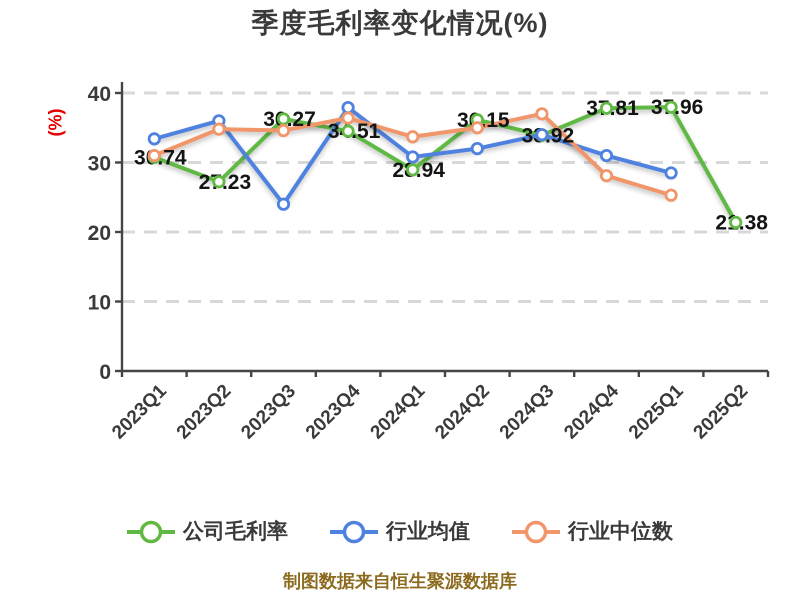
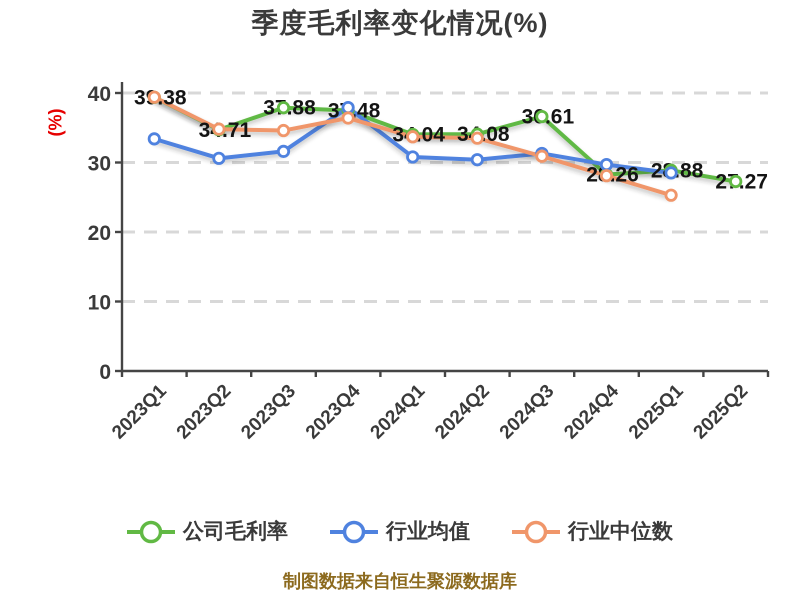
公司毛利率/2023Q1: 30.74 -> 39.38
行业中位数/2023Q1: 31 -> 39
公司毛利率/2023Q2: 27.23 -> 34.71
行业均值/2023Q2: 36 -> 31
公司毛利率/2023Q3: 36.27 -> 37.88
行业均值/2023Q3: 24 -> 32
公司毛利率/2023Q4: 34.51 -> 37.48
公司毛利率/2024Q1: 28.94 -> 34.04
公司毛利率/2024Q2: 36.15 -> 34.08
行业均值/2024Q2: 32 -> 30
行业中位数/2024Q2: 35 -> 34
公司毛利率/2024Q3: 33.92 -> 36.61
行业均值/2024Q3: 34 -> 31
行业中位数/2024Q3: 37 -> 31
公司毛利率/2024Q4: 37.81 -> 28.26
行业均值/2024Q4: 31 -> 30
公司毛利率/2025Q1: 37.96 -> 28.88
公司毛利率/2025Q2: 21.38 -> 27.27
